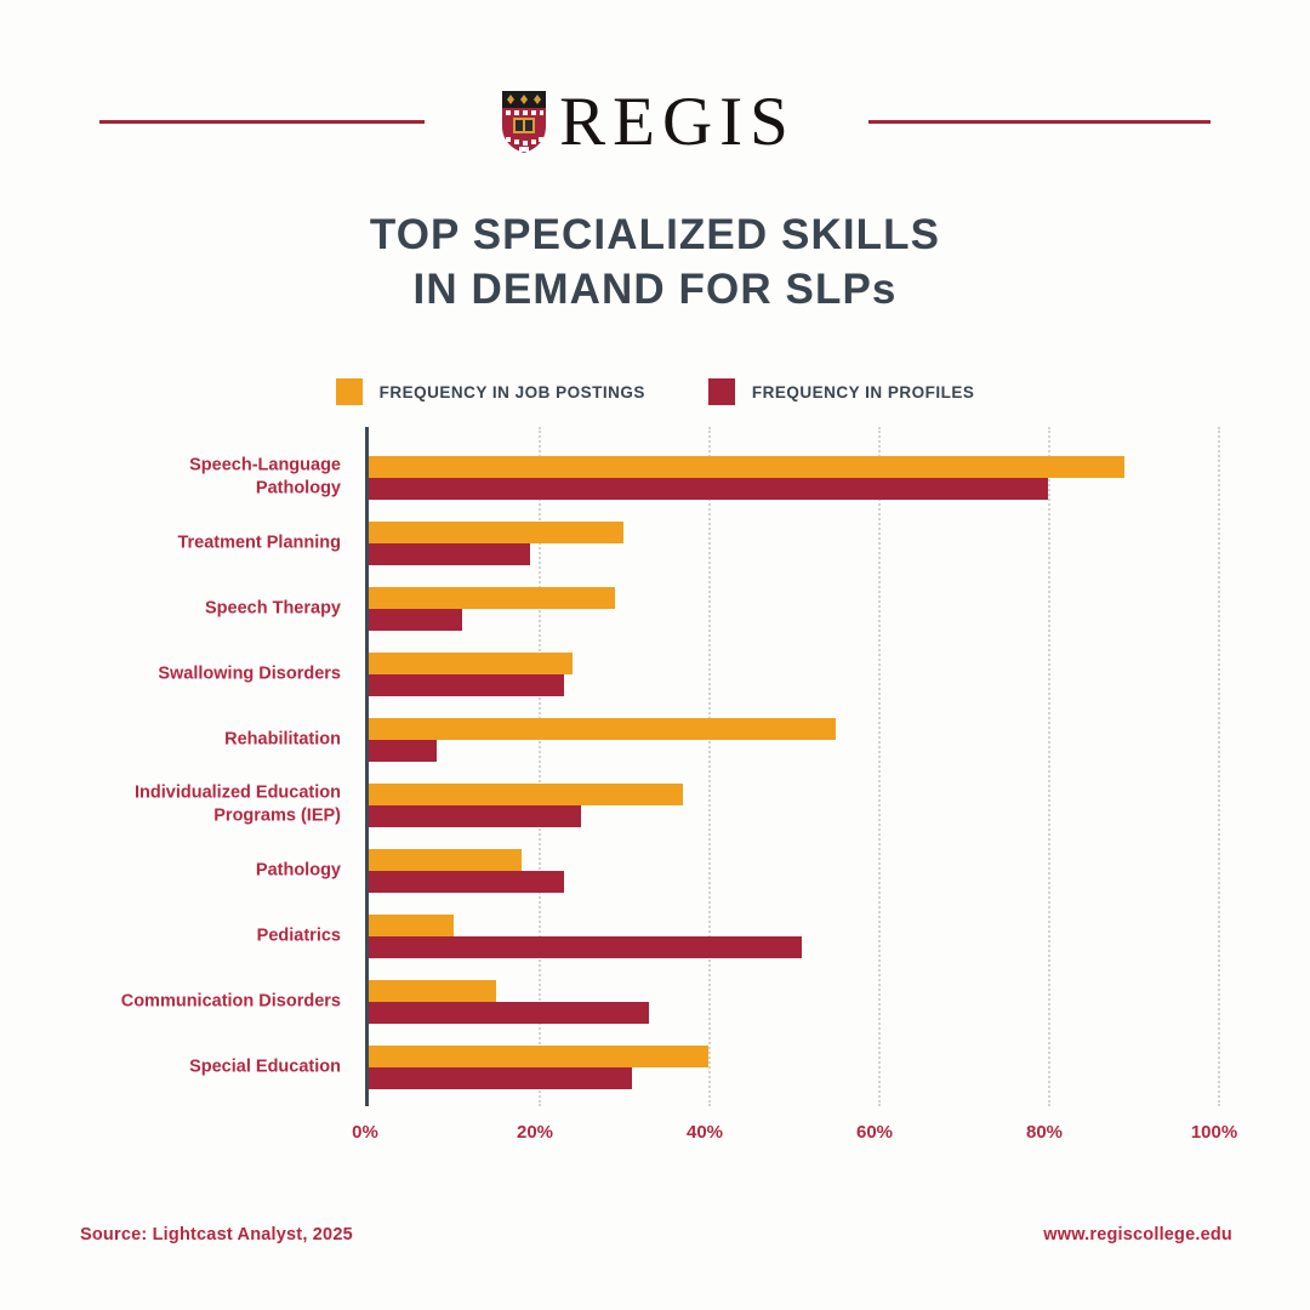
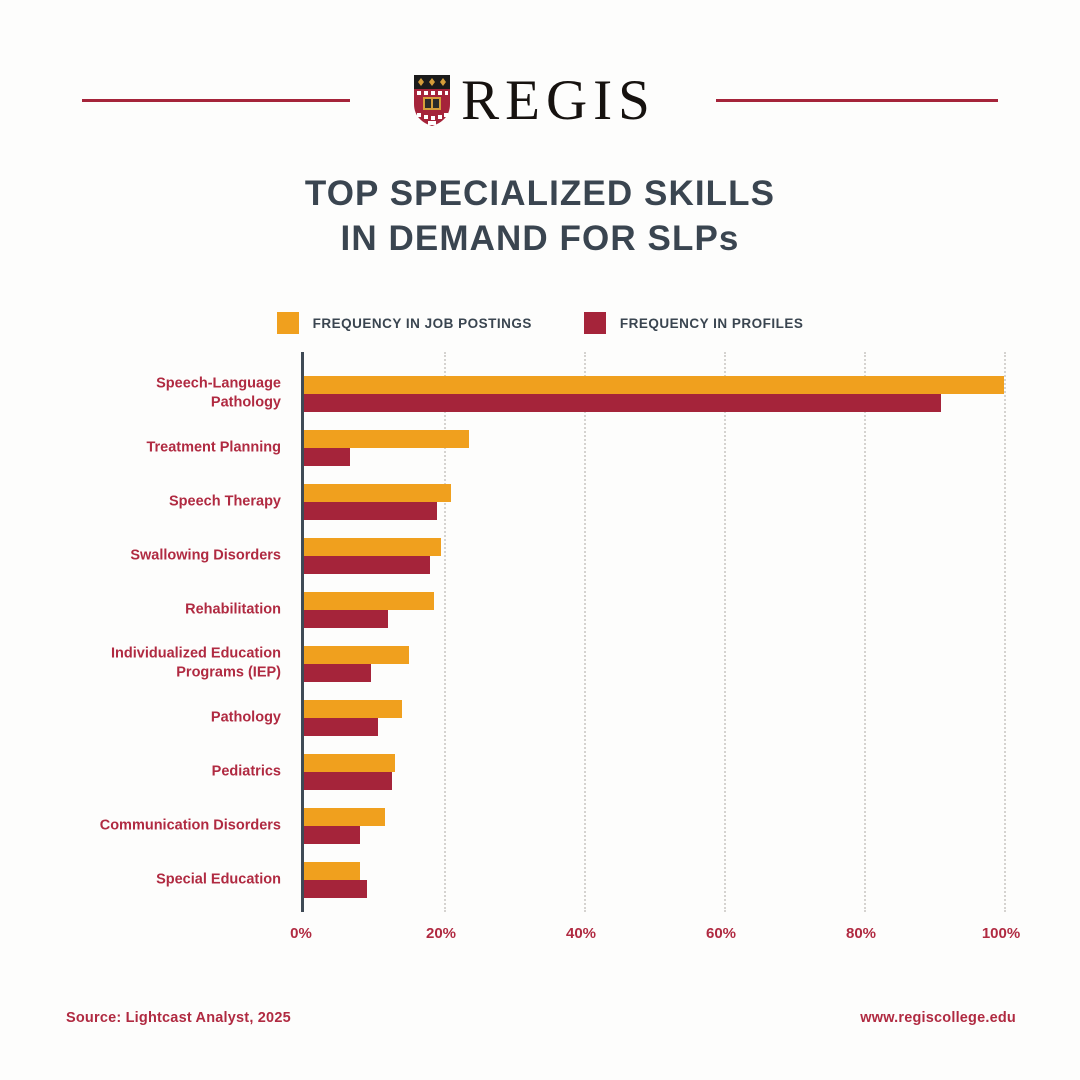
FREQUENCY IN JOB POSTINGS/Speech-Language Pathology: 89% -> 100%
FREQUENCY IN PROFILES/Speech-Language Pathology: 80% -> 91%
FREQUENCY IN JOB POSTINGS/Treatment Planning: 30% -> 24%
FREQUENCY IN PROFILES/Treatment Planning: 19% -> 6%
FREQUENCY IN JOB POSTINGS/Speech Therapy: 29% -> 21%
FREQUENCY IN PROFILES/Speech Therapy: 11% -> 19%
FREQUENCY IN JOB POSTINGS/Swallowing Disorders: 24% -> 20%
FREQUENCY IN PROFILES/Swallowing Disorders: 23% -> 18%
FREQUENCY IN JOB POSTINGS/Rehabilitation: 55% -> 18%
FREQUENCY IN PROFILES/Rehabilitation: 8% -> 12%
FREQUENCY IN JOB POSTINGS/Individualized Education Programs (IEP): 37% -> 15%
FREQUENCY IN PROFILES/Individualized Education Programs (IEP): 25% -> 10%
FREQUENCY IN JOB POSTINGS/Pathology: 18% -> 14%
FREQUENCY IN PROFILES/Pathology: 23% -> 10%
FREQUENCY IN JOB POSTINGS/Pediatrics: 10% -> 13%
FREQUENCY IN PROFILES/Pediatrics: 51% -> 12%
FREQUENCY IN JOB POSTINGS/Communication Disorders: 15% -> 12%
FREQUENCY IN PROFILES/Communication Disorders: 33% -> 8%
FREQUENCY IN JOB POSTINGS/Special Education: 40% -> 8%
FREQUENCY IN PROFILES/Special Education: 31% -> 9%
